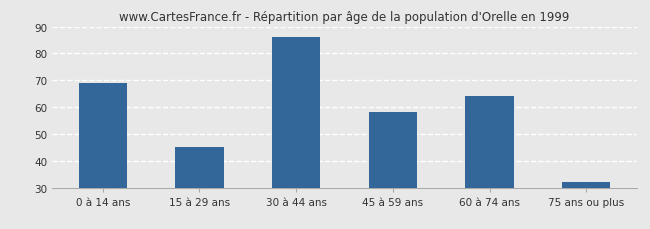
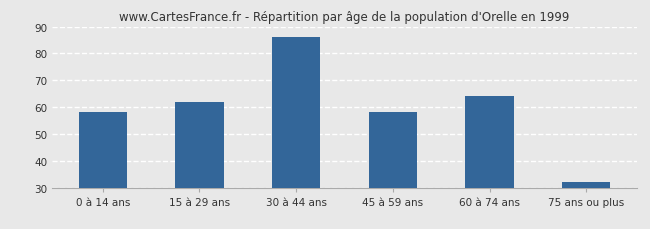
0 à 14 ans: 69 -> 58
15 à 29 ans: 45 -> 62
